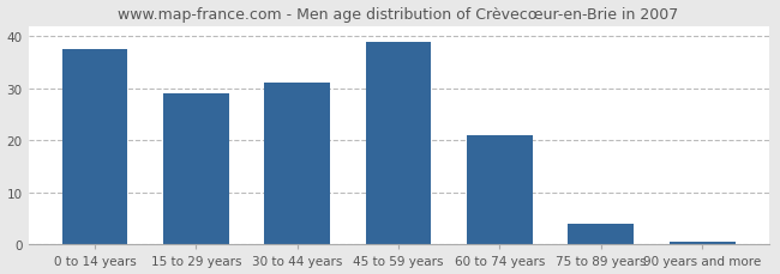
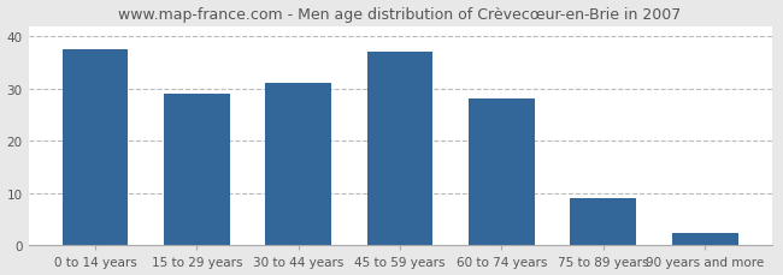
45 to 59 years: 39.0 -> 37.0
60 to 74 years: 21.0 -> 28.0
75 to 89 years: 4.0 -> 9.0
90 years and more: 0.5 -> 2.5
